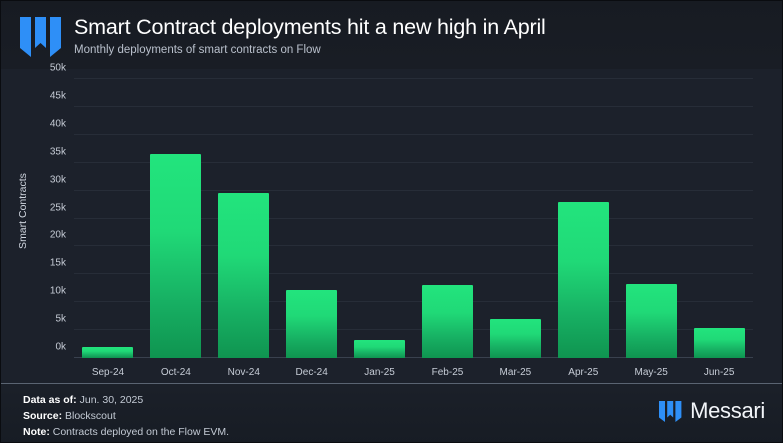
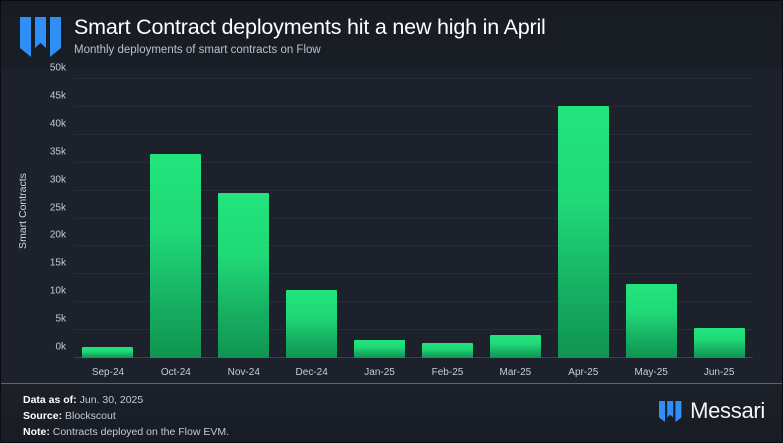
Feb-25: 13k -> 3k
Mar-25: 7k -> 4k
Apr-25: 28k -> 45k
